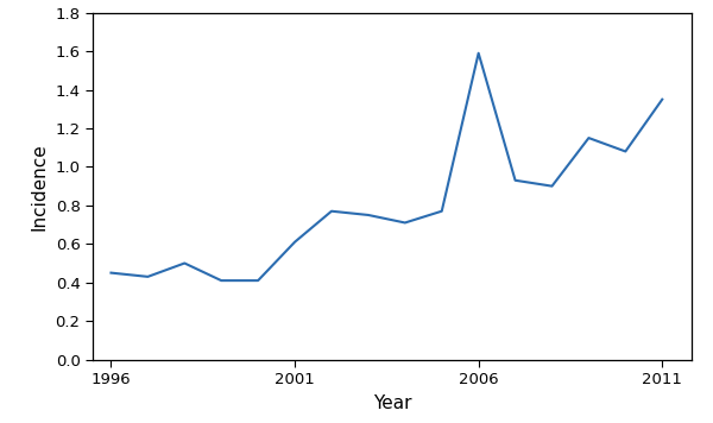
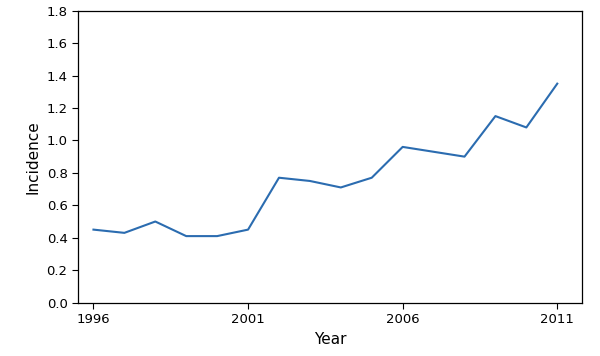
2001: 0.61 -> 0.45
2006: 1.59 -> 0.96
